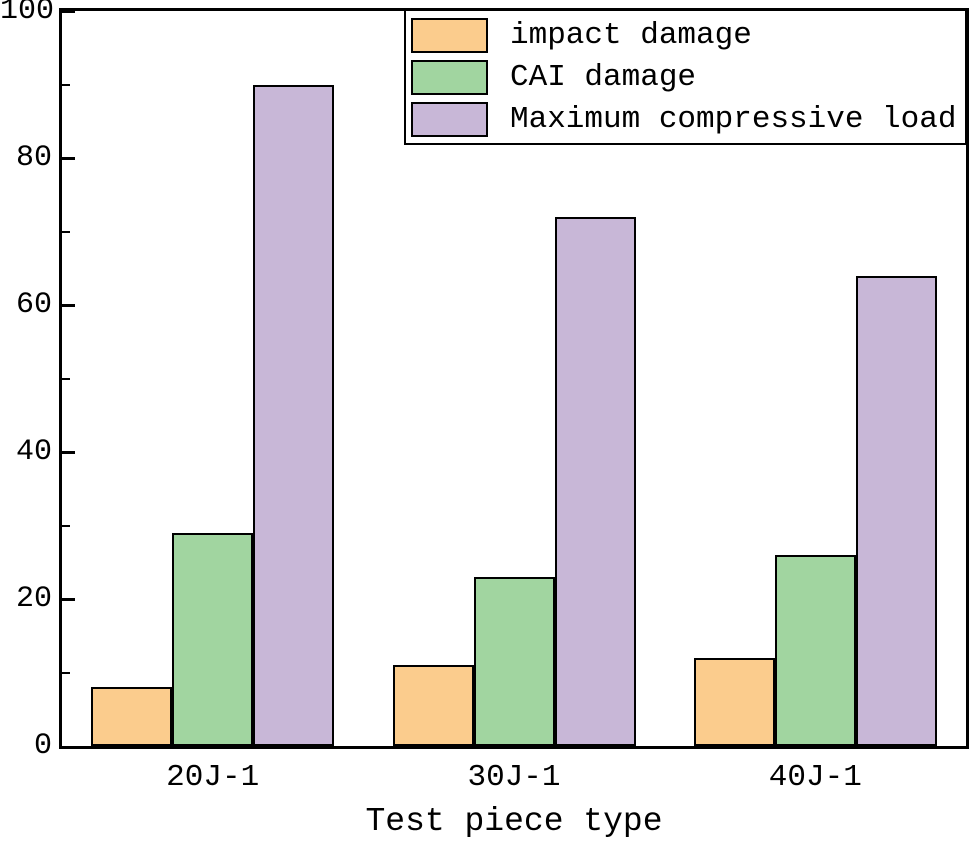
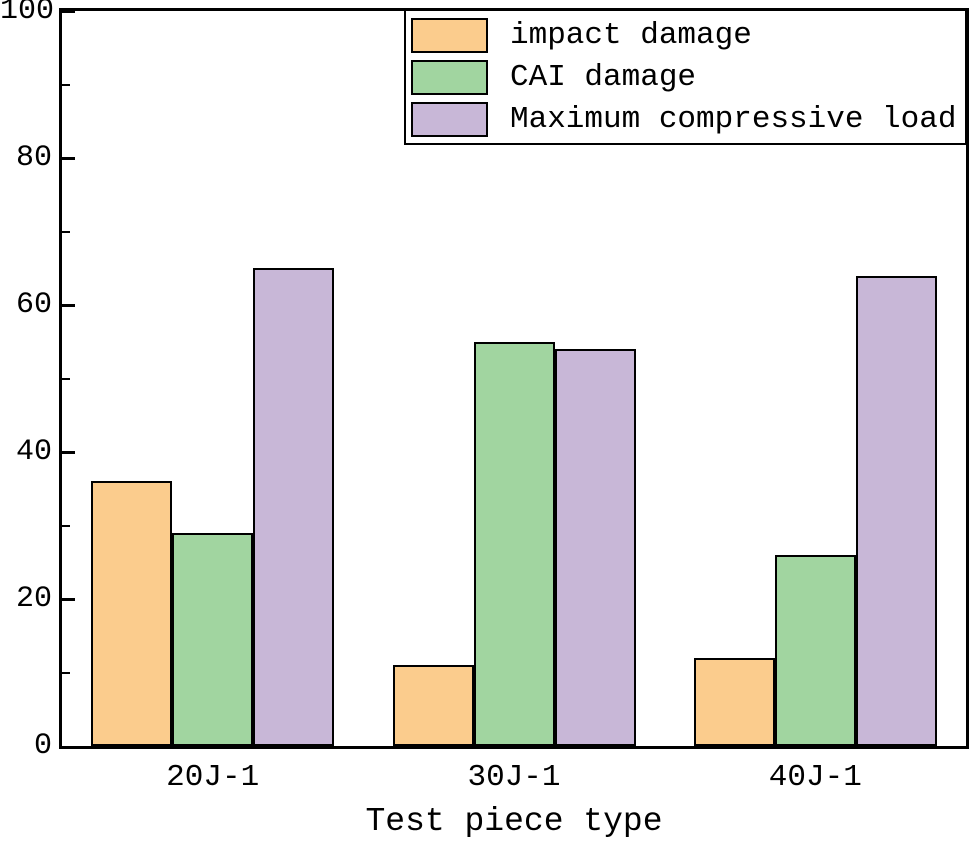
impact damage/20J-1: 8 -> 36
Maximum compressive load/20J-1: 90 -> 65
CAI damage/30J-1: 23 -> 55
Maximum compressive load/30J-1: 72 -> 54
